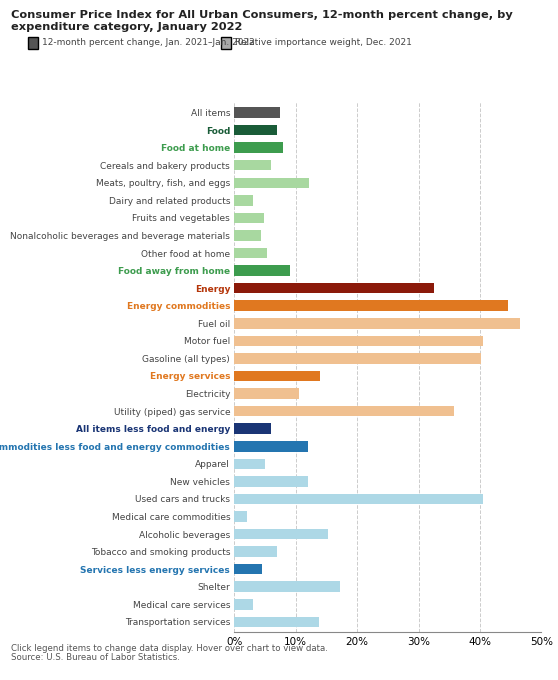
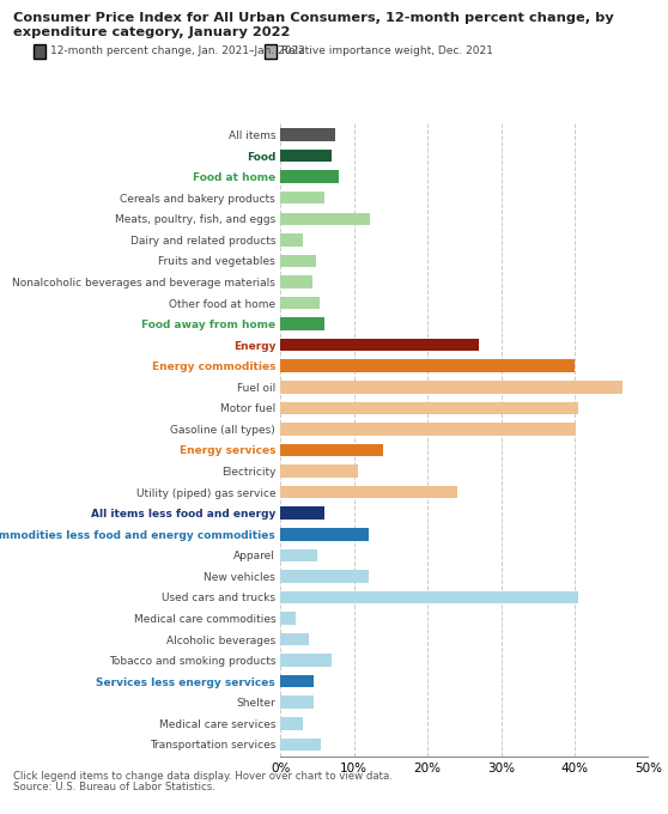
Food away from home: 9.0% -> 6.0%
Energy: 32.6% -> 27.0%
Energy commodities: 44.6% -> 40.0%
Utility (piped) gas service: 35.8% -> 24.0%
Alcoholic beverages: 15.2% -> 3.8%
Shelter: 17.2% -> 4.5%
Transportation services: 13.8% -> 5.5%
